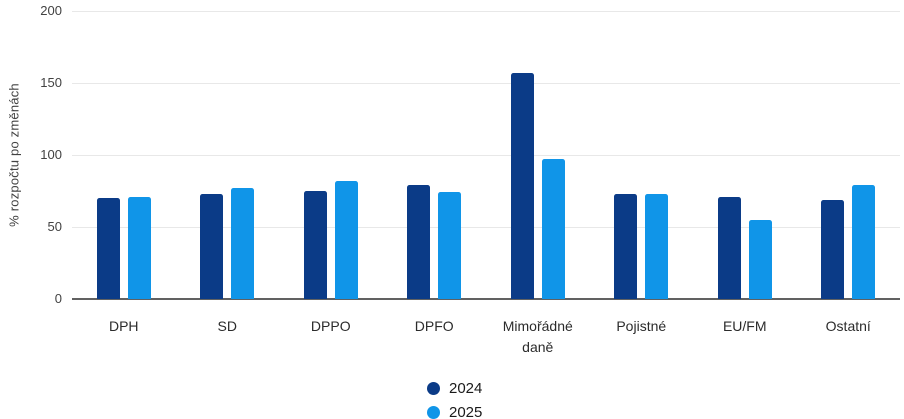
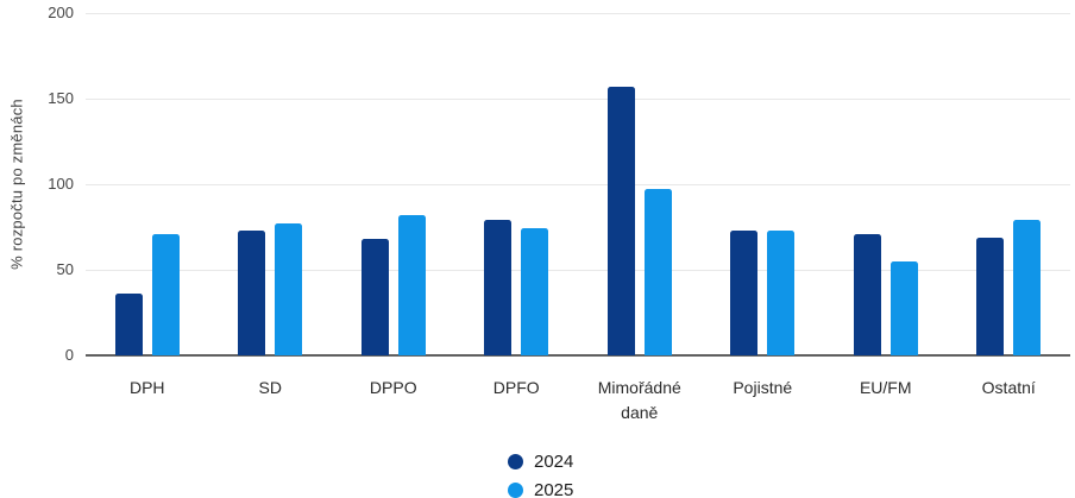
2024/DPH: 70 -> 36
2024/DPPO: 75 -> 68
